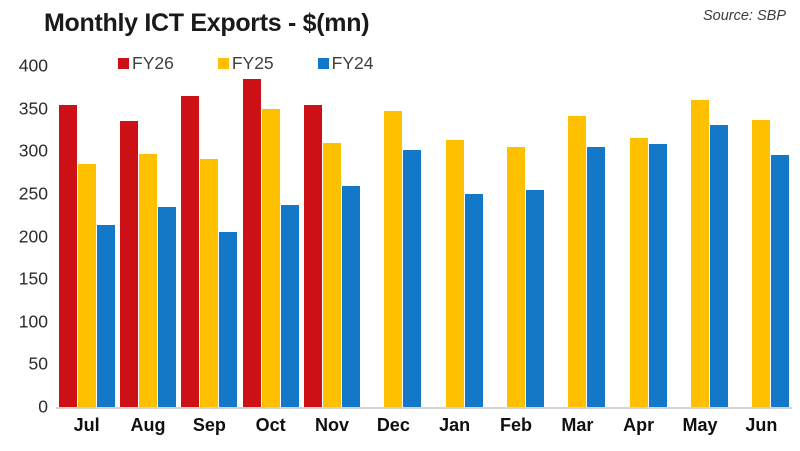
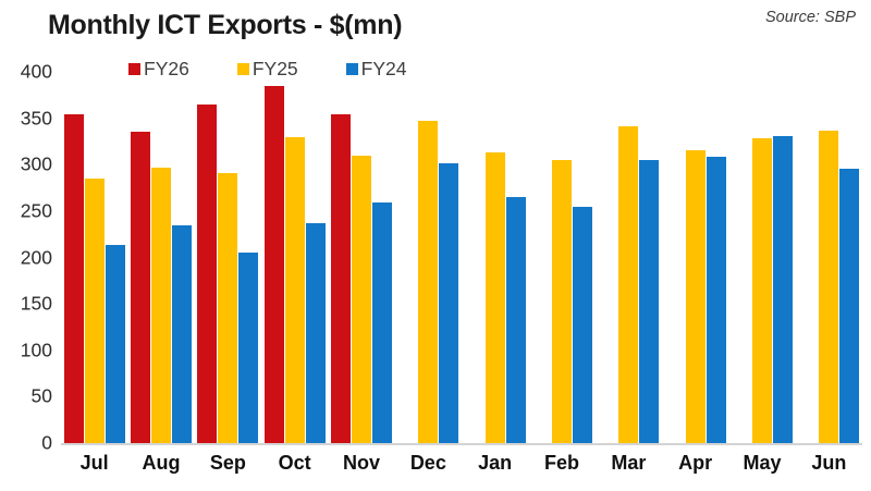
FY25/Oct: 350 -> 330
FY24/Jan: 250 -> 260
FY25/May: 360 -> 330
